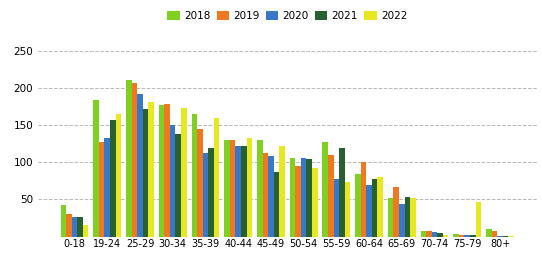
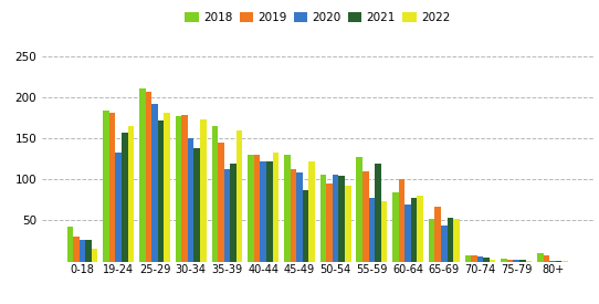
2019/19-24: 128 -> 181
2022/75-79: 46 -> 1
